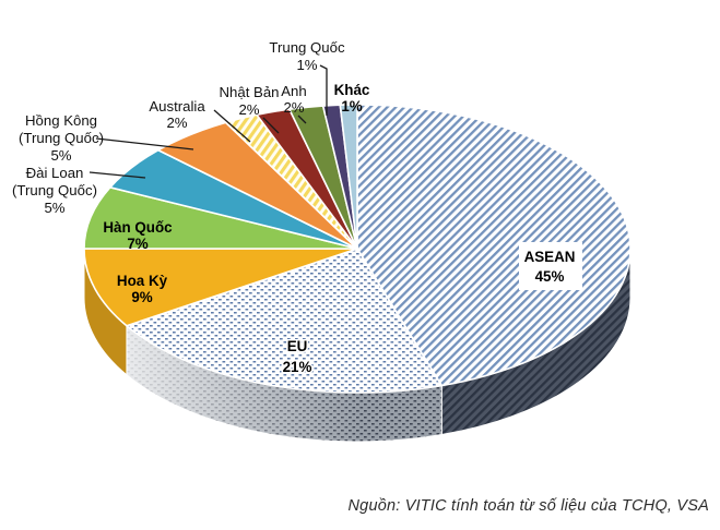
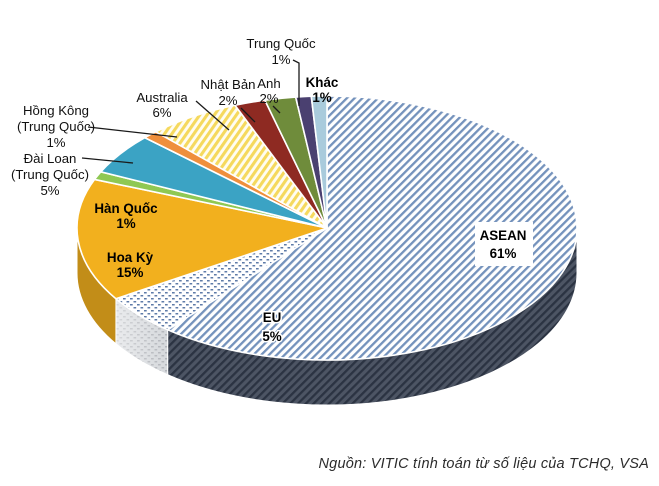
ASEAN: 45% -> 61%
EU: 21% -> 5%
Hoa Kỳ: 9% -> 15%
Hàn Quốc: 7% -> 1%
Hồng Kông (Trung Quốc): 5% -> 1%
Australia: 2% -> 6%
